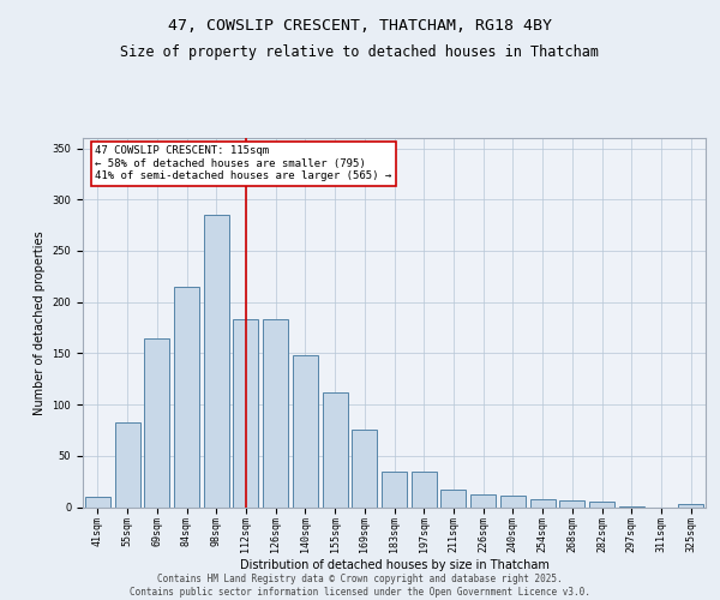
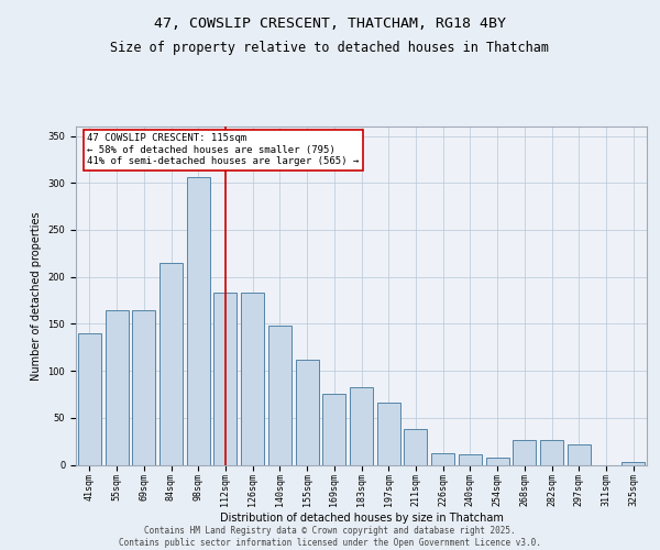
41sqm: 10 -> 140
55sqm: 83 -> 164
98sqm: 285 -> 306
183sqm: 35 -> 82
197sqm: 35 -> 66
211sqm: 17 -> 38
268sqm: 6 -> 26
282sqm: 5 -> 26
297sqm: 1 -> 22
